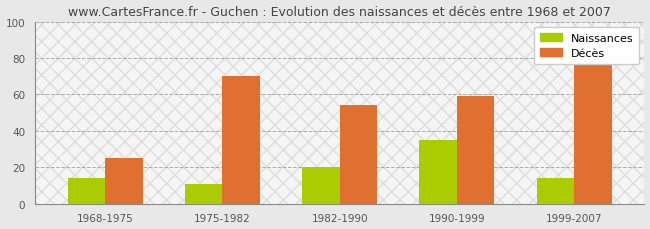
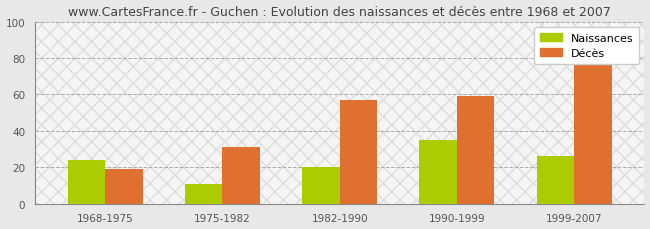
Naissances/1968-1975: 14 -> 24
Décès/1968-1975: 25 -> 19
Décès/1975-1982: 70 -> 31
Décès/1982-1990: 54 -> 57
Naissances/1999-2007: 14 -> 26
